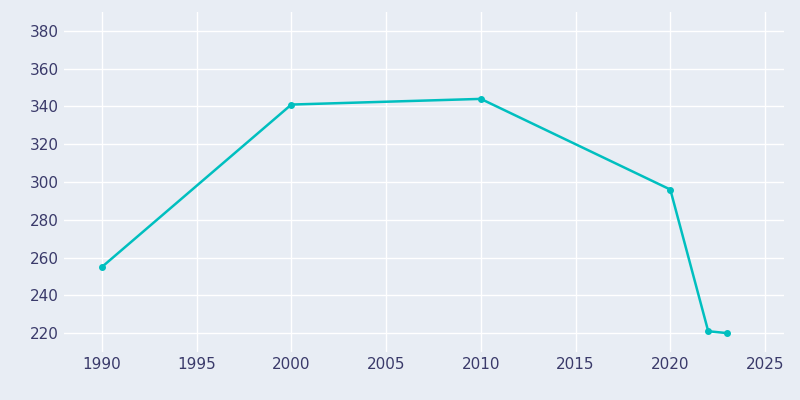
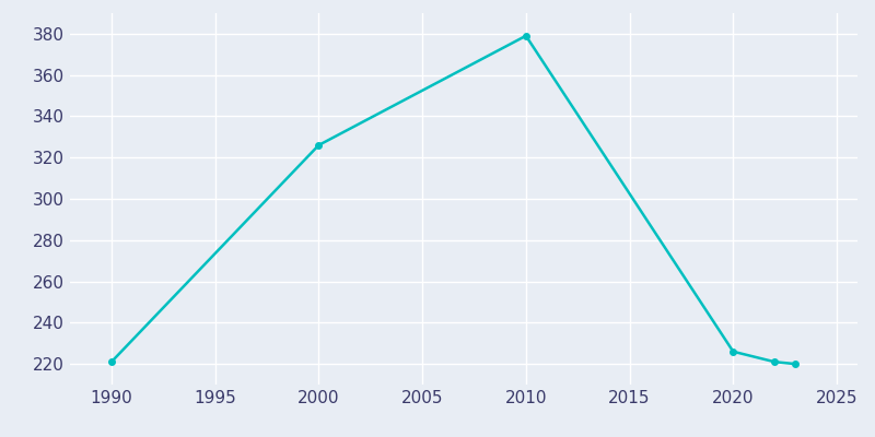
1990: 255 -> 221
2000: 341 -> 326
2010: 344 -> 379
2020: 296 -> 226
